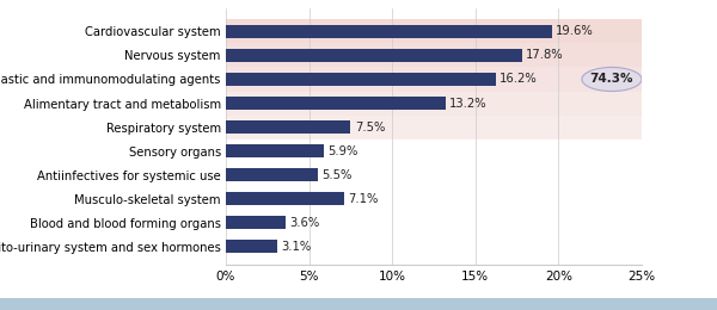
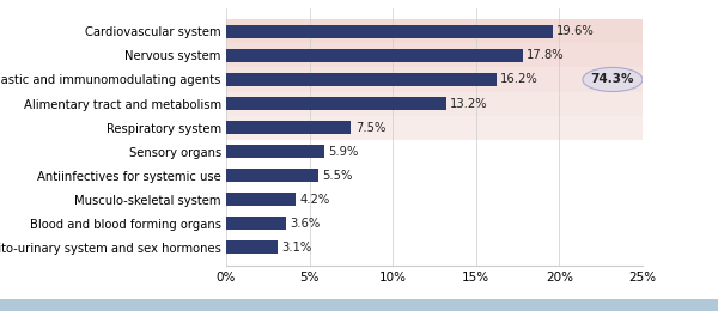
Musculo-skeletal system: 7.1% -> 4.2%
